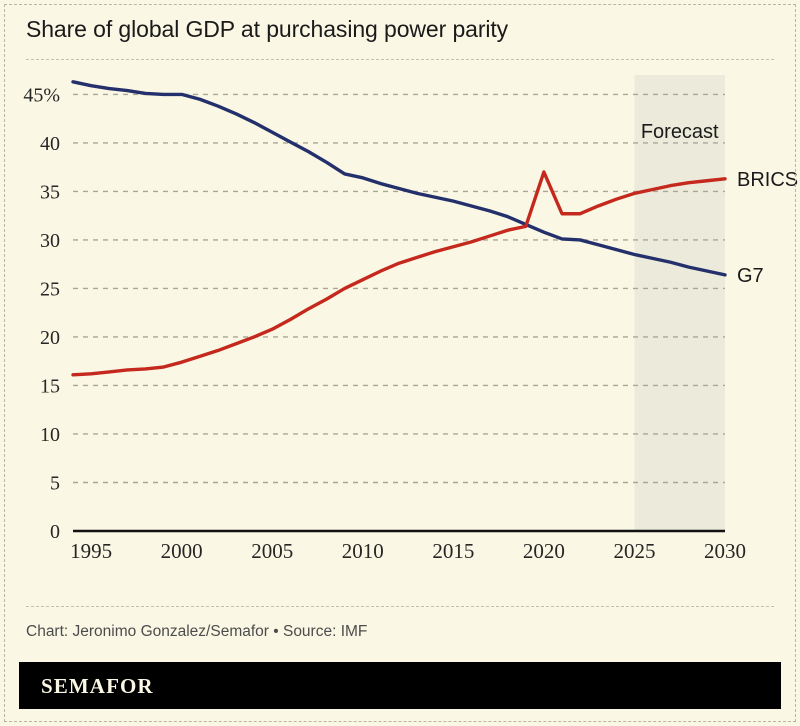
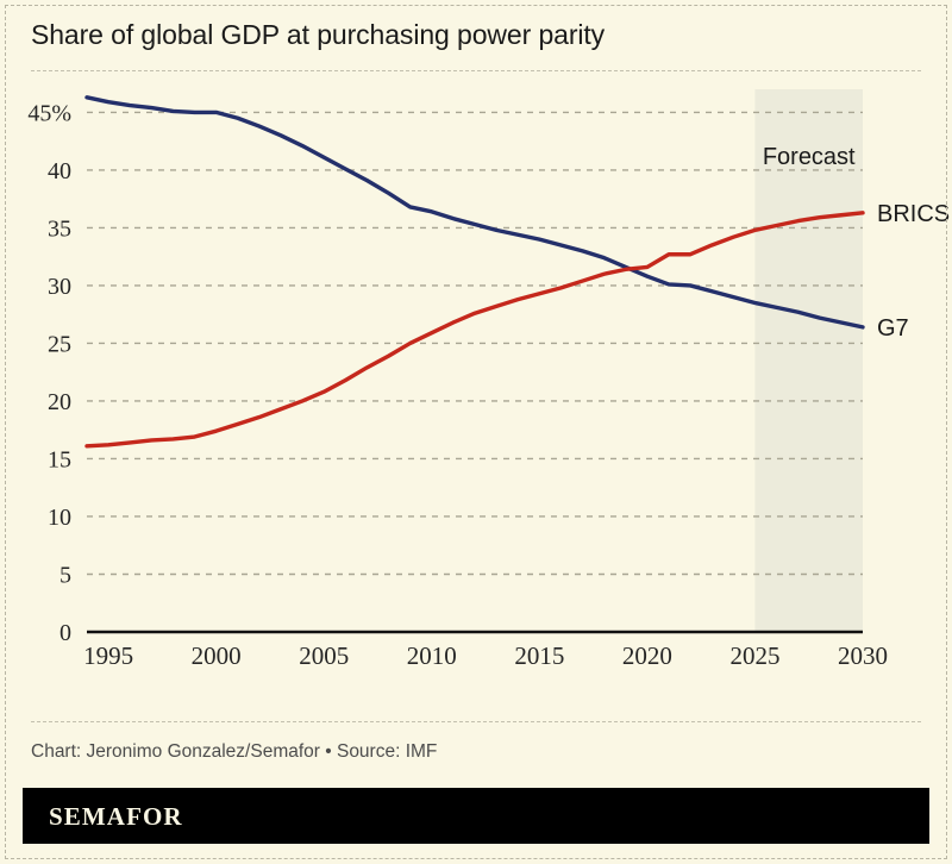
BRICS/2020: 37% -> 32%
